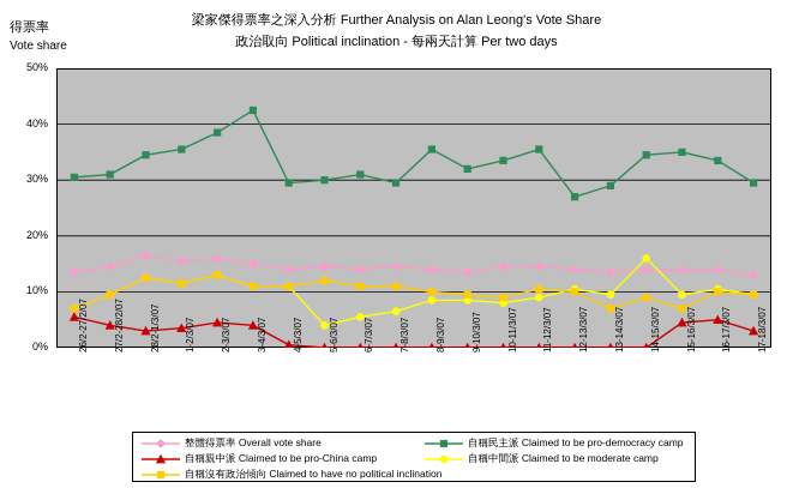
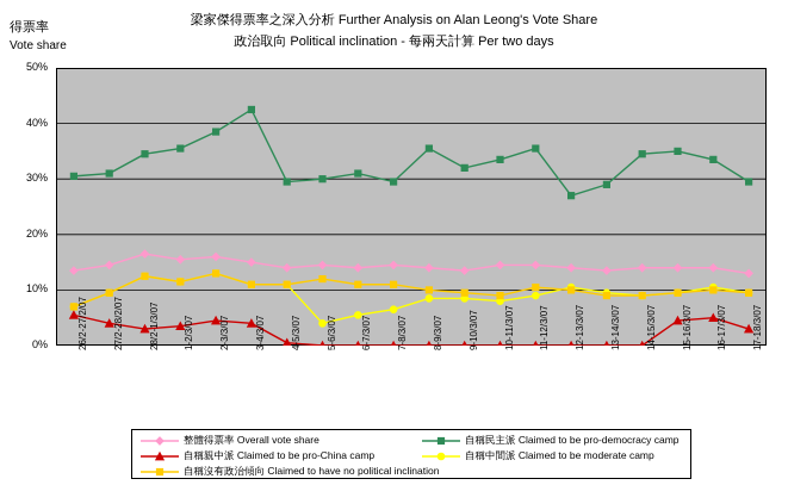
自稱沒有政治傾向 Claimed to have no political inclination/13-14/3/07: 7% -> 9%
自稱中間派 Claimed to be moderate camp/14-15/3/07: 16% -> 9%
自稱沒有政治傾向 Claimed to have no political inclination/15-16/3/07: 7% -> 10%
